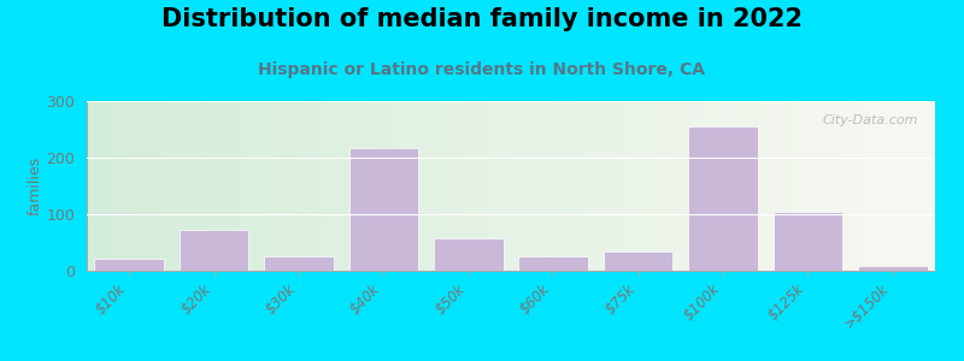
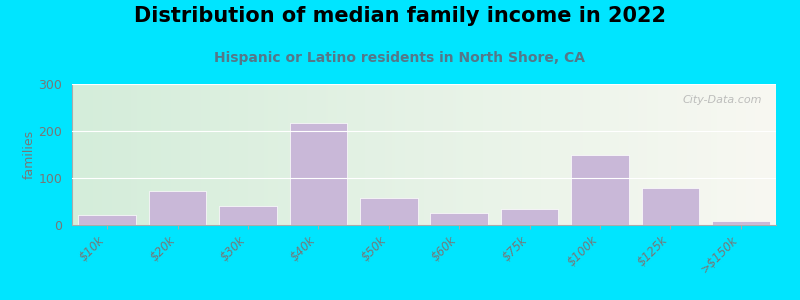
$30k: 25 -> 40
$100k: 255 -> 150
$125k: 105 -> 78
